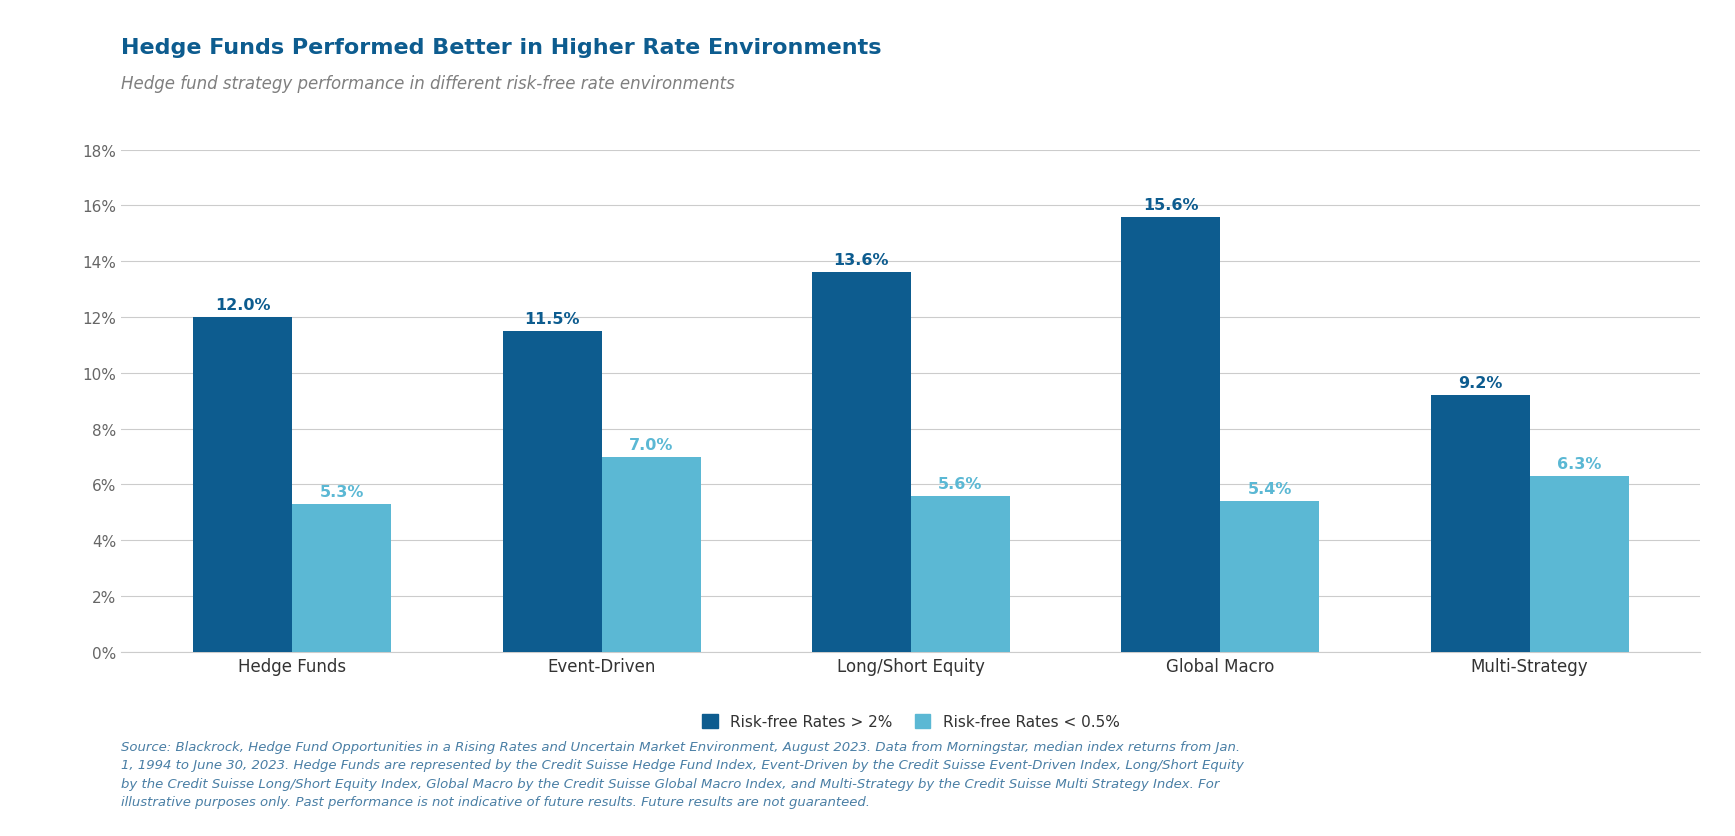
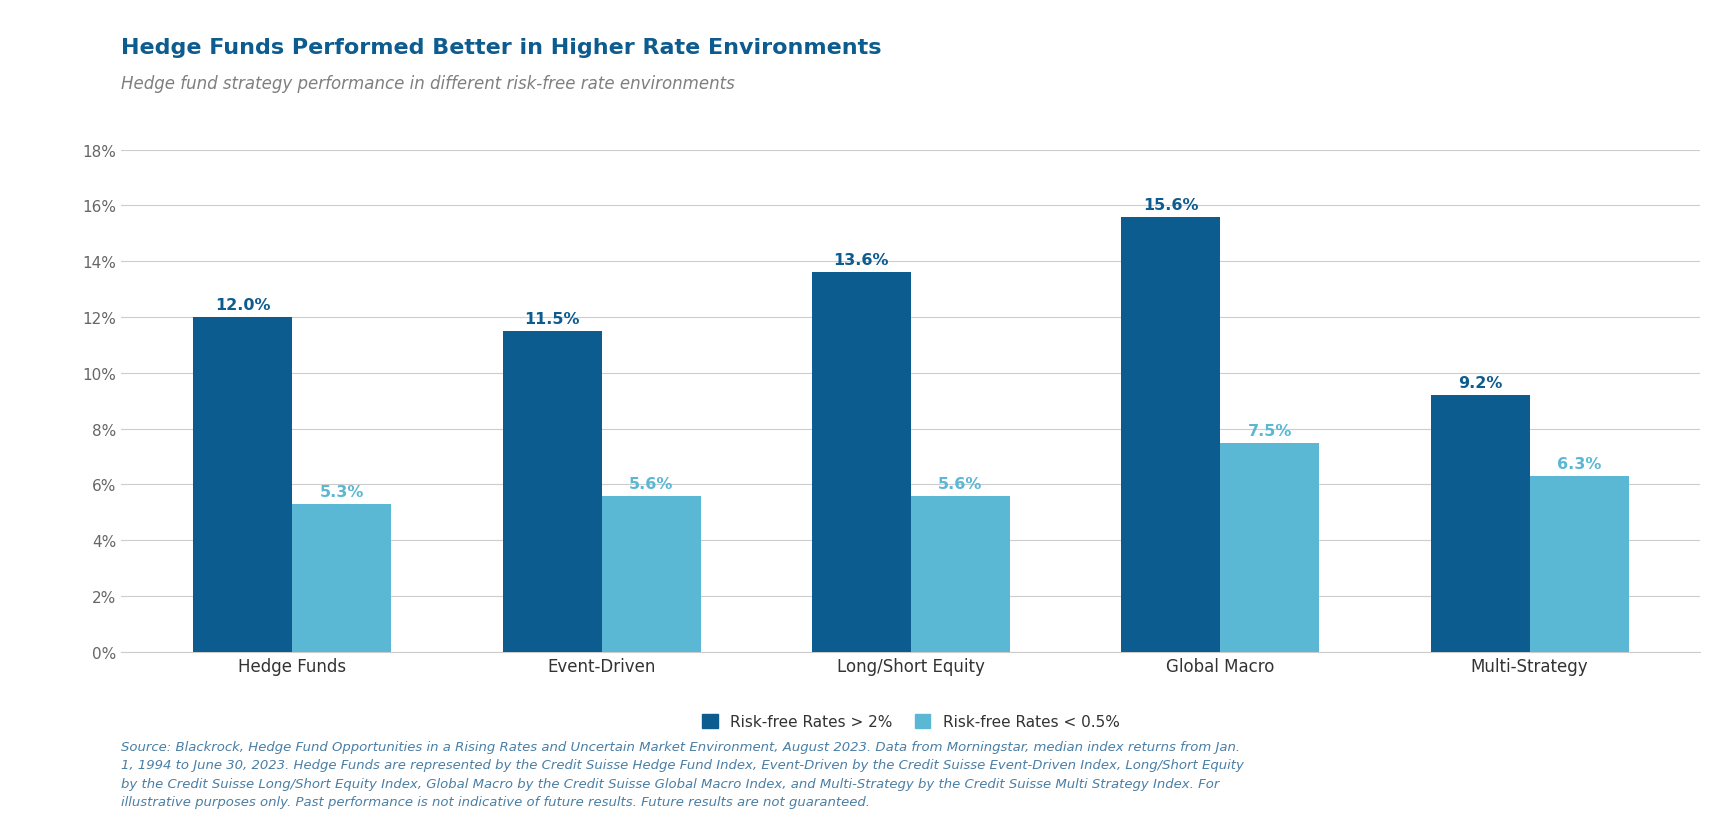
Risk-free Rates < 0.5%/Event-Driven: 7.0% -> 5.6%
Risk-free Rates < 0.5%/Global Macro: 5.4% -> 7.5%
